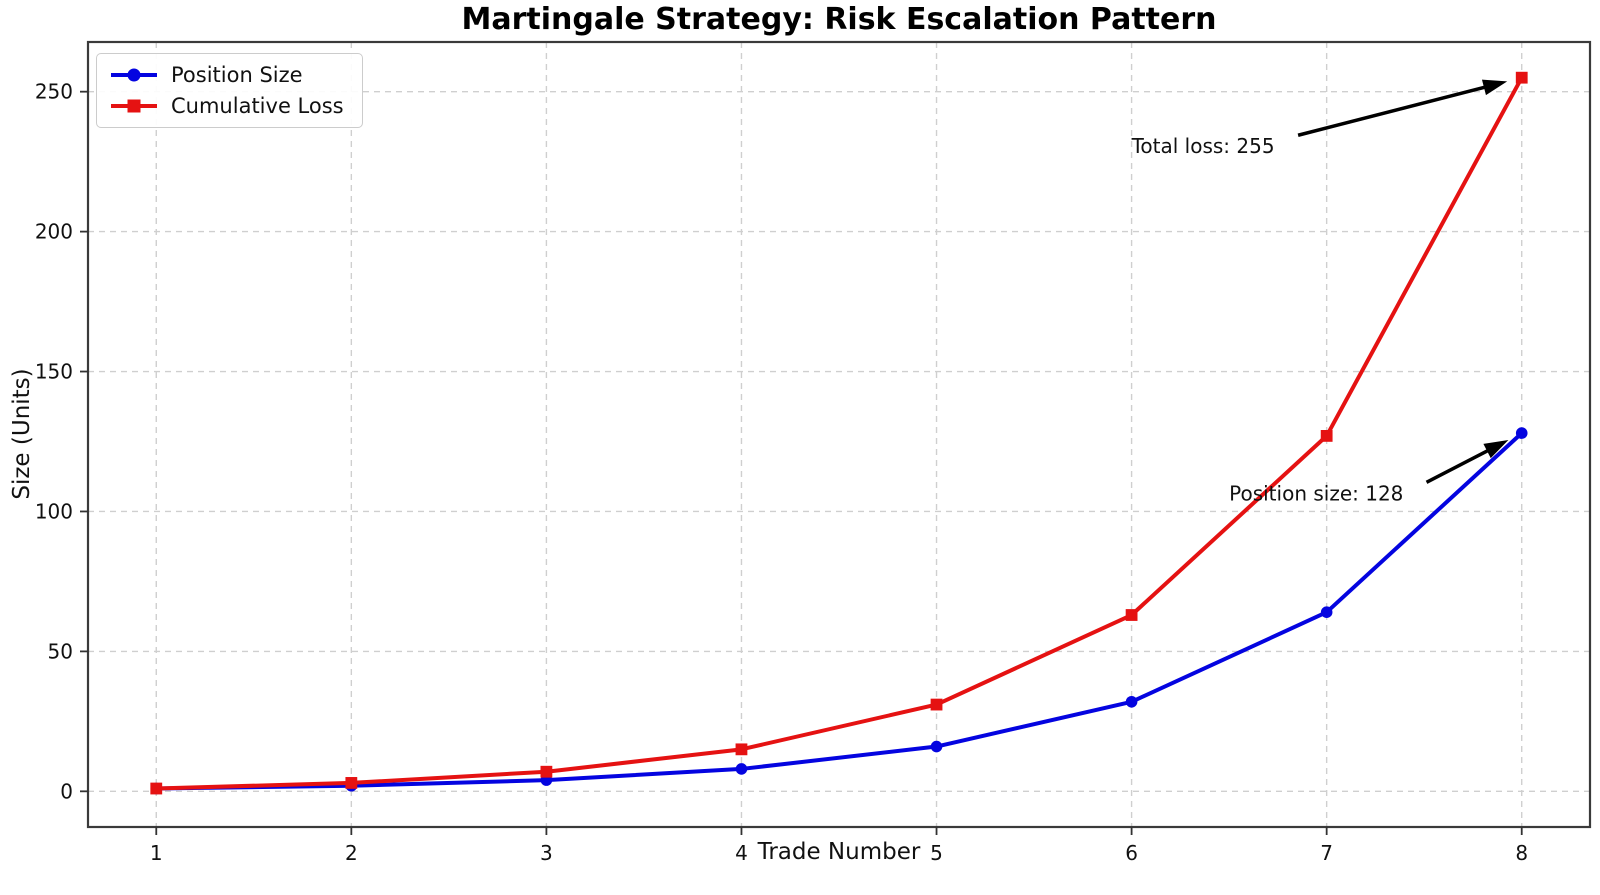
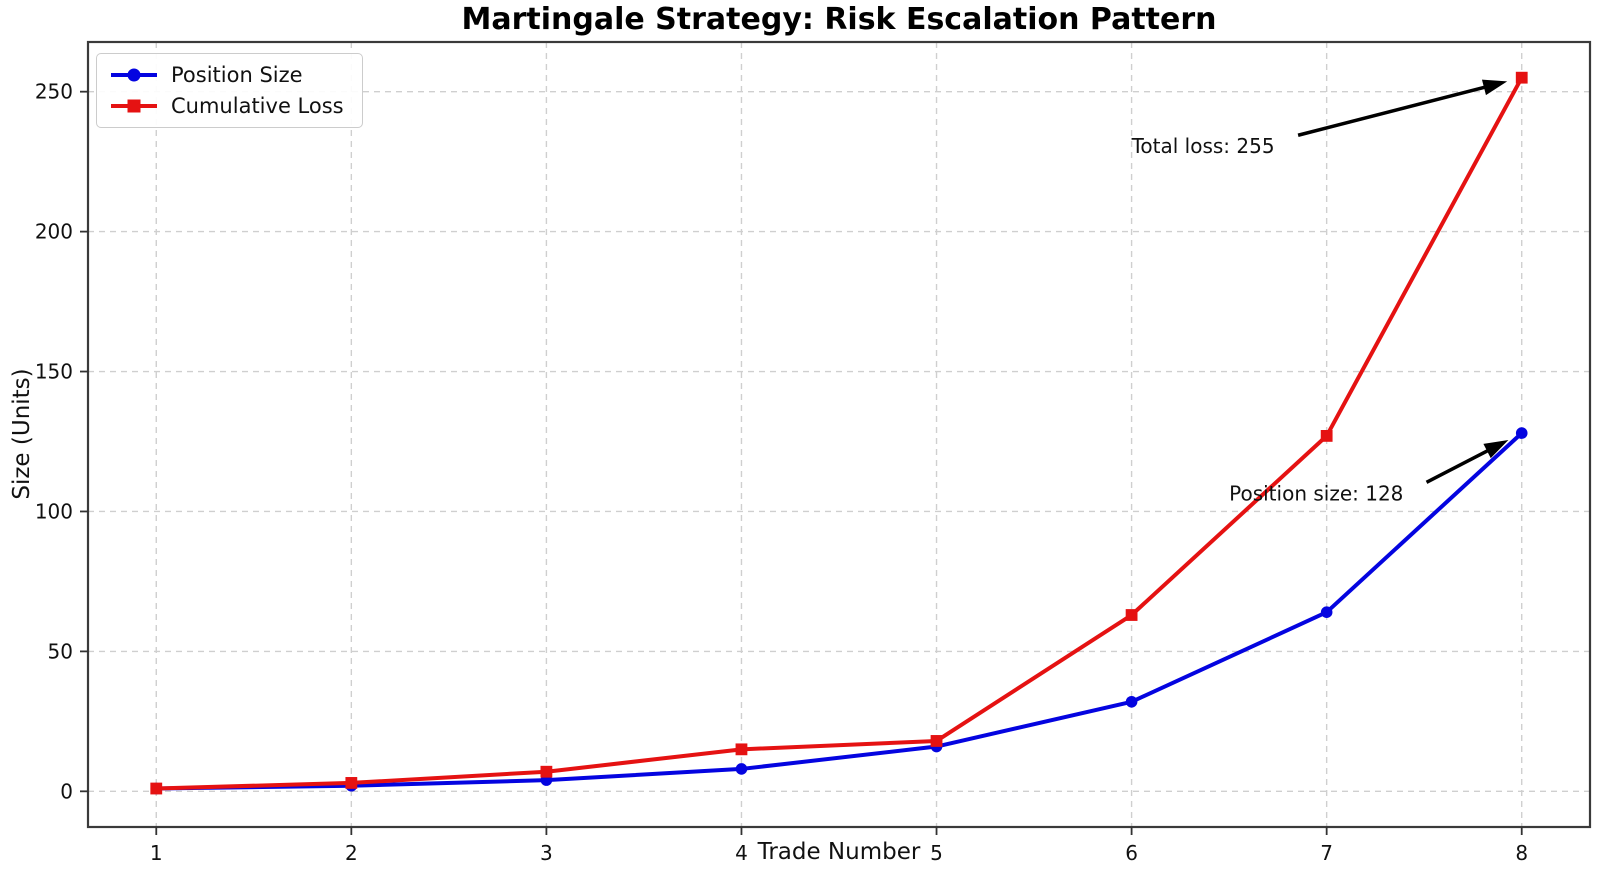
Cumulative Loss/5: 31 -> 18
